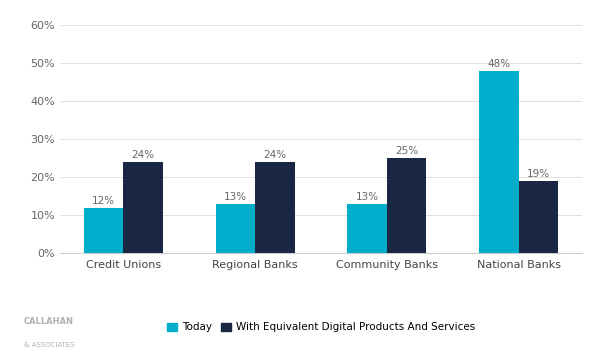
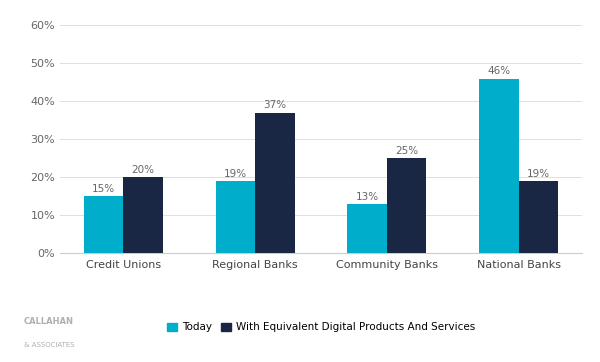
Today/Credit Unions: 12% -> 15%
With Equivalent Digital Products And Services/Credit Unions: 24% -> 20%
Today/Regional Banks: 13% -> 19%
With Equivalent Digital Products And Services/Regional Banks: 24% -> 37%
Today/National Banks: 48% -> 46%
